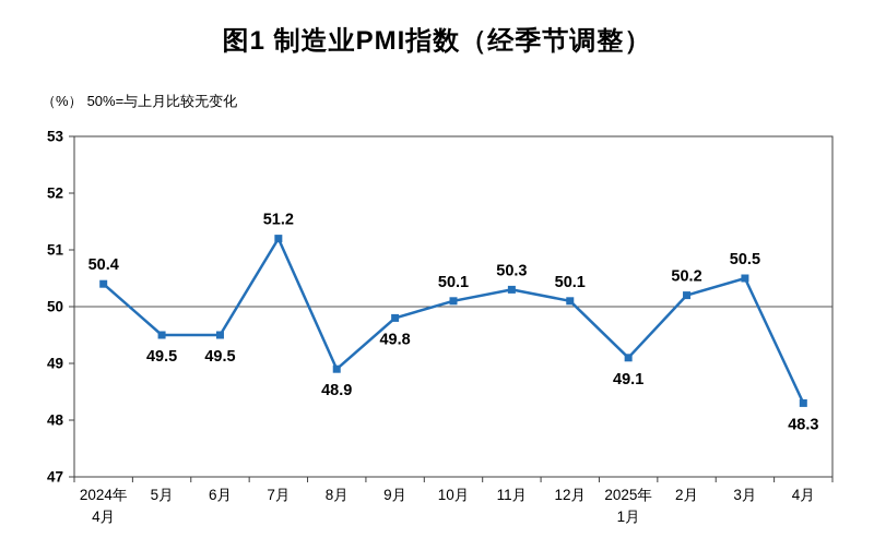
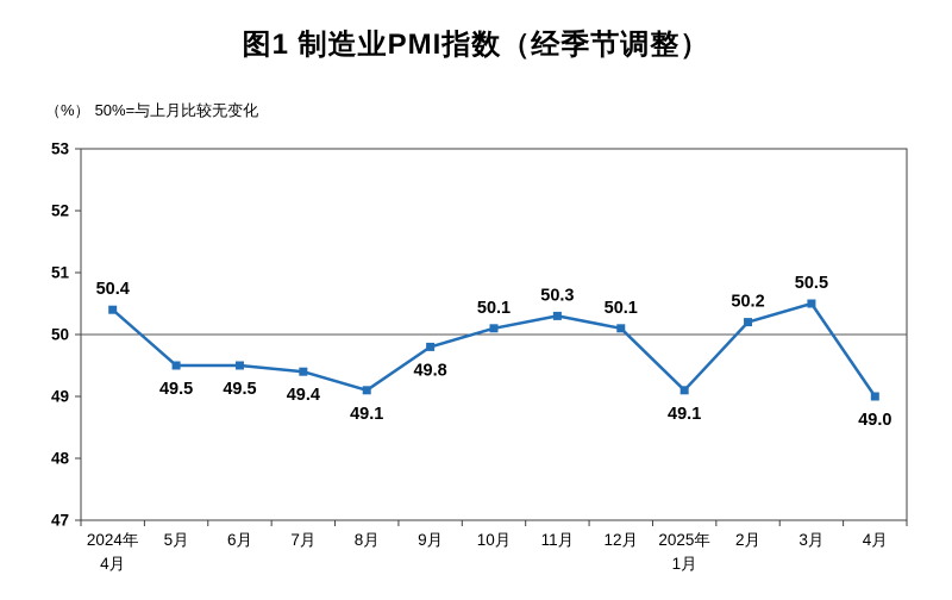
7月: 51.2 -> 49.4
8月: 48.9 -> 49.1
4月: 48.3 -> 49.0
